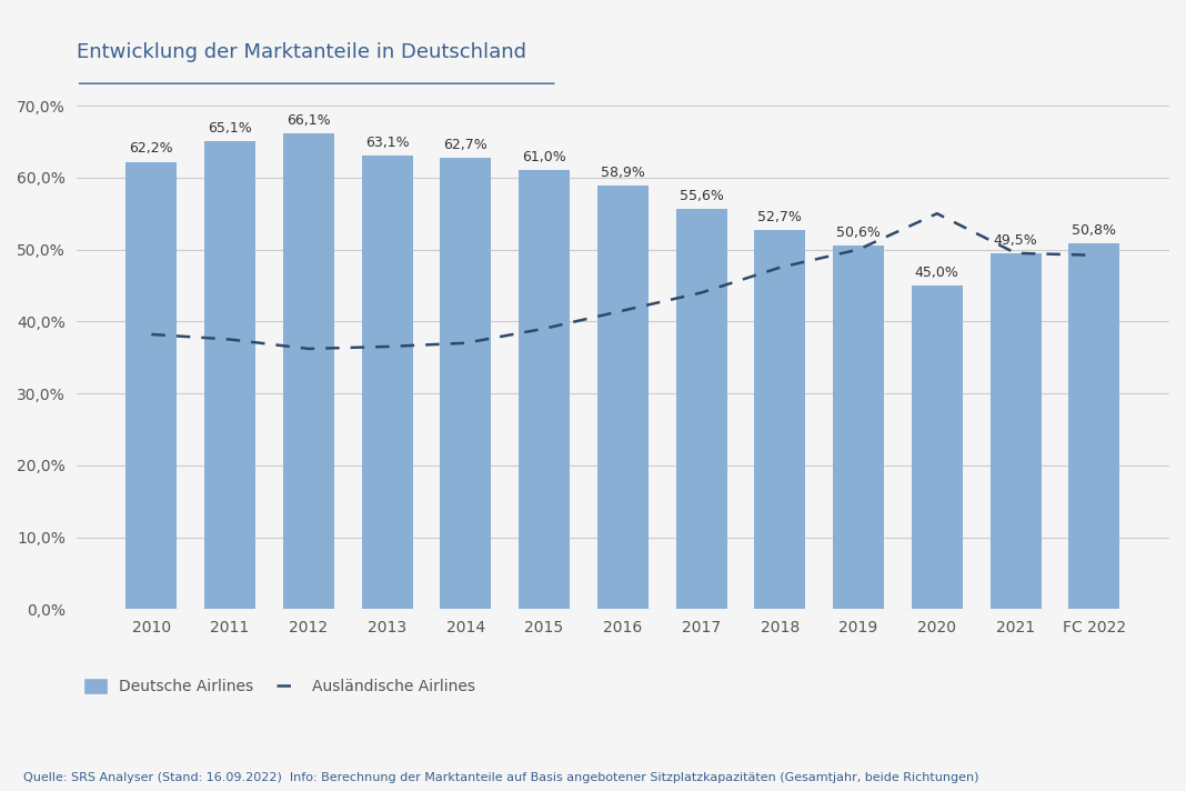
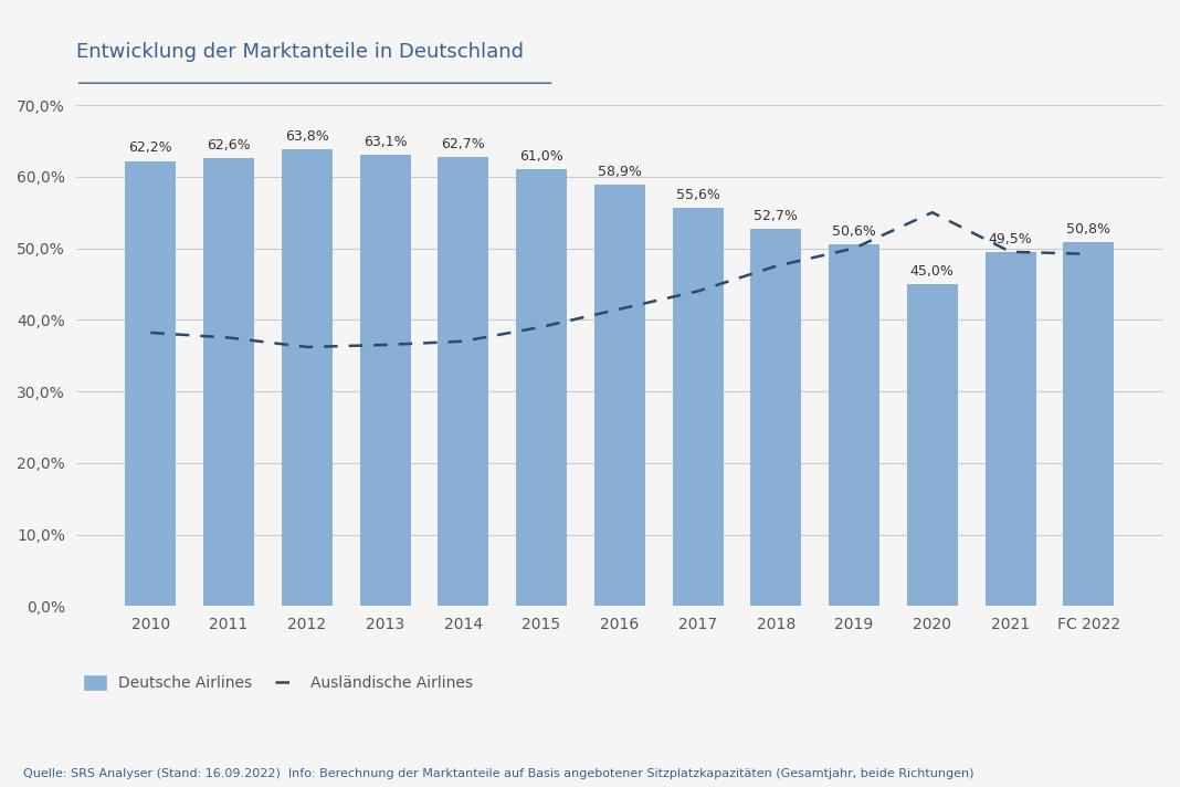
Deutsche Airlines/2011: 65,1% -> 62,6%
Deutsche Airlines/2012: 66,1% -> 63,8%
